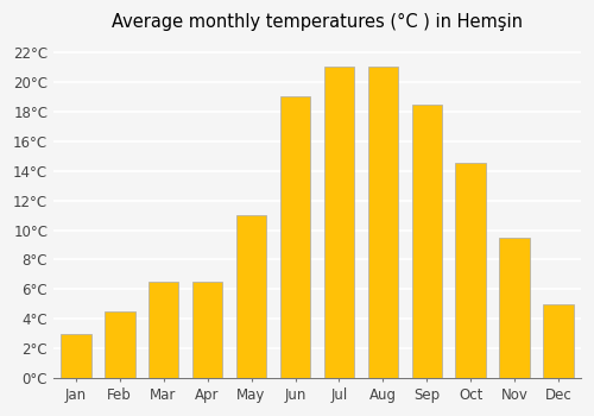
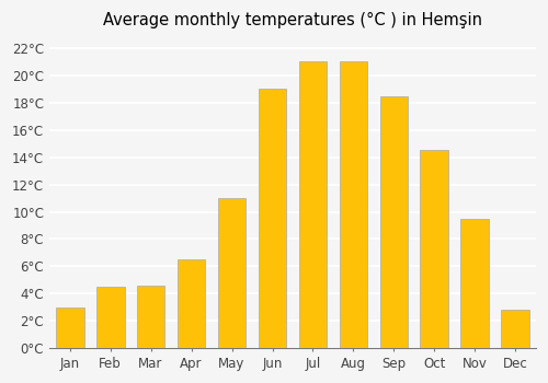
Mar: 6.5°C -> 4.6°C
Dec: 5.0°C -> 2.8°C
